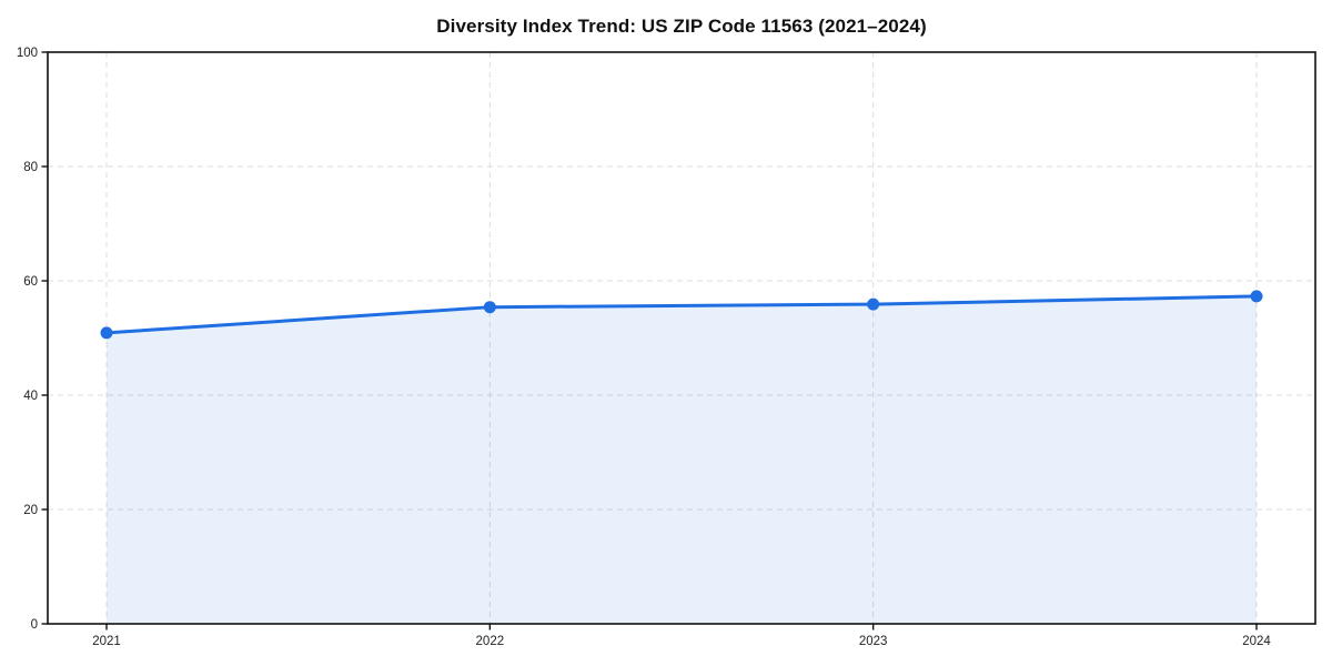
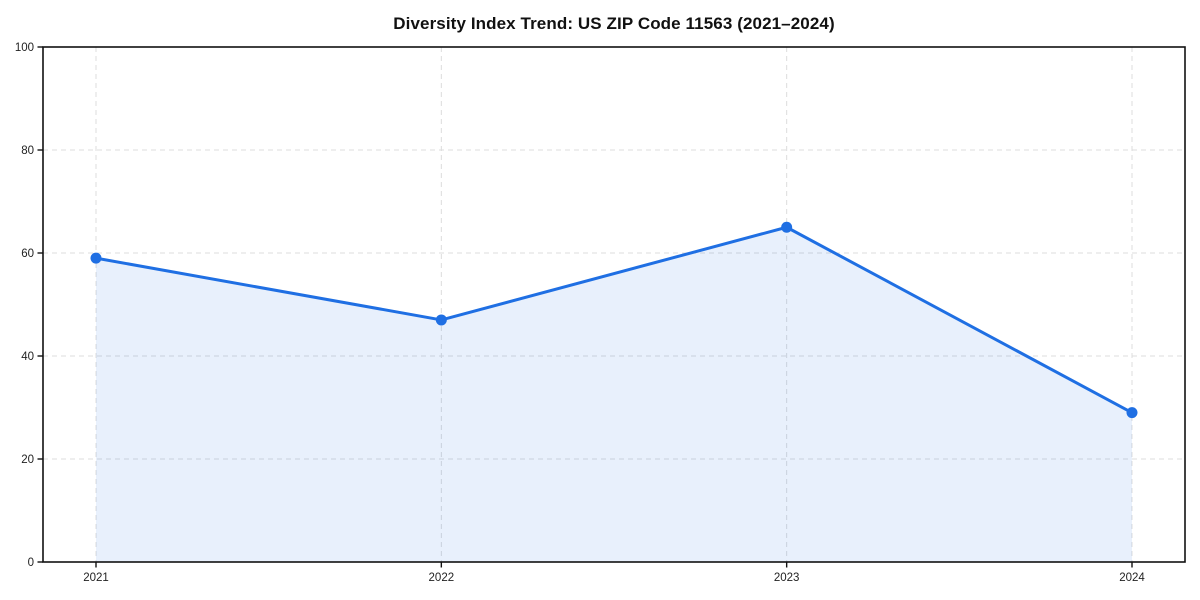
2021: 51 -> 59
2022: 55 -> 47
2023: 56 -> 65
2024: 57 -> 29
